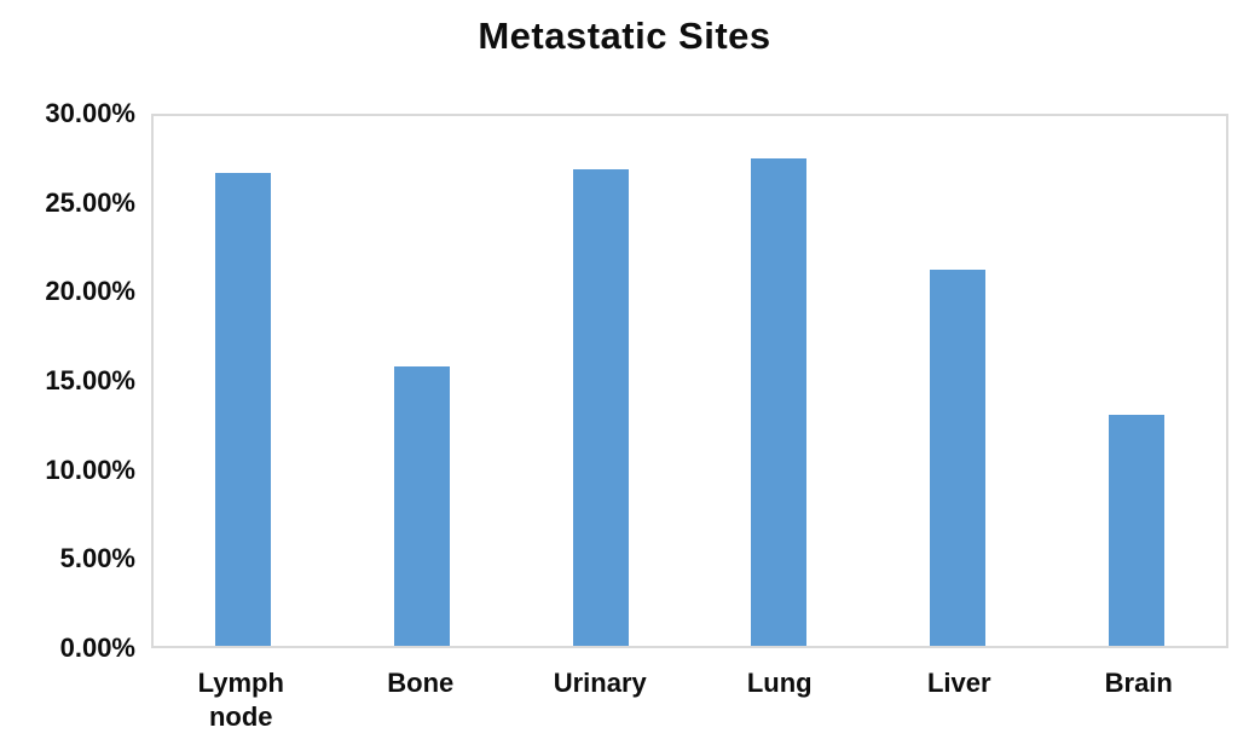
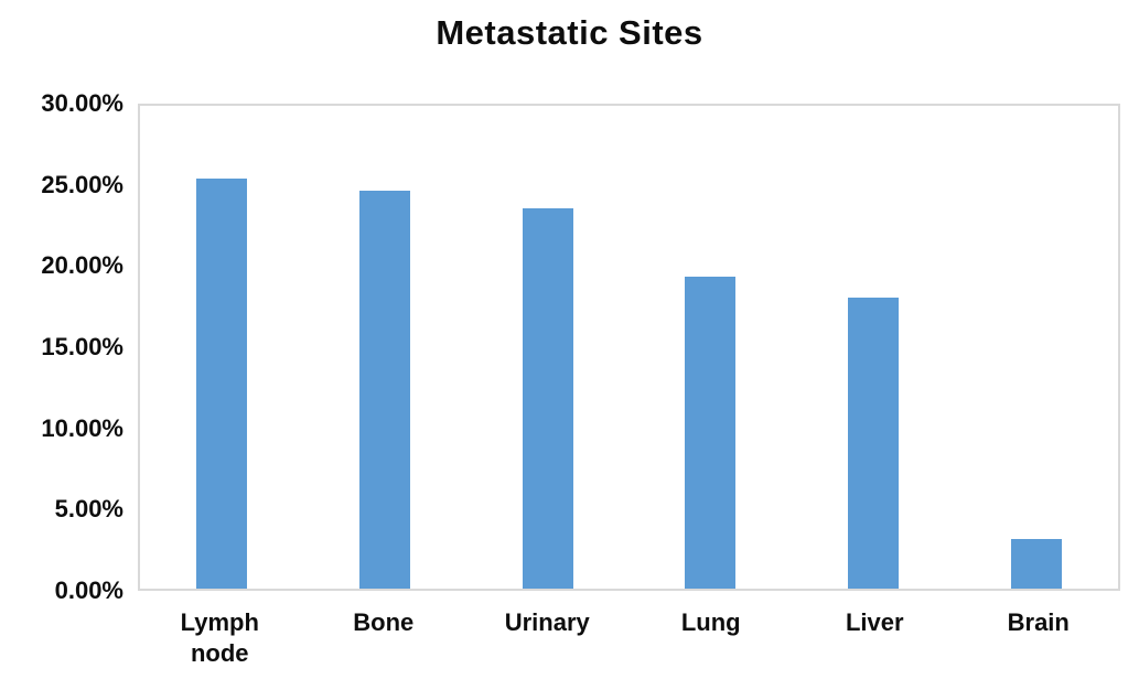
Lymph node: 26.8% -> 25.5%
Bone: 15.8% -> 24.7%
Urinary: 27.0% -> 23.6%
Lung: 27.6% -> 19.4%
Liver: 21.3% -> 18.1%
Brain: 13.1% -> 3.1%
